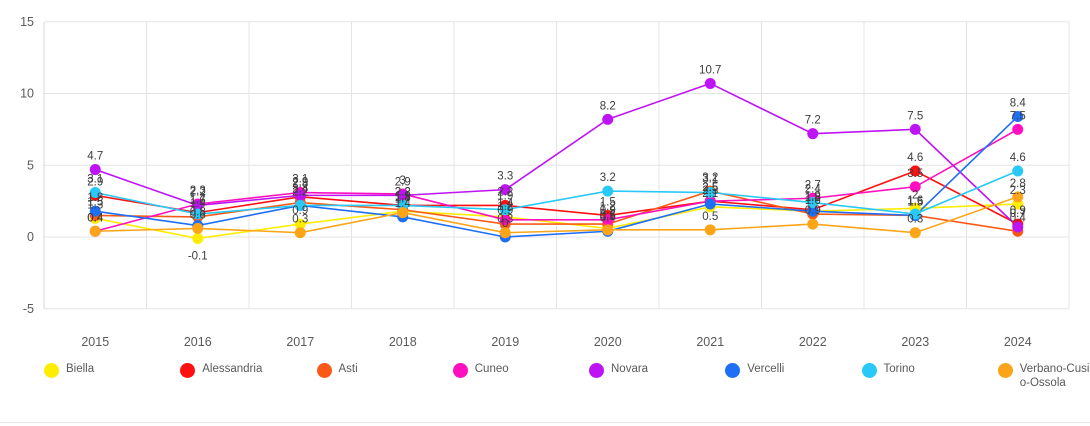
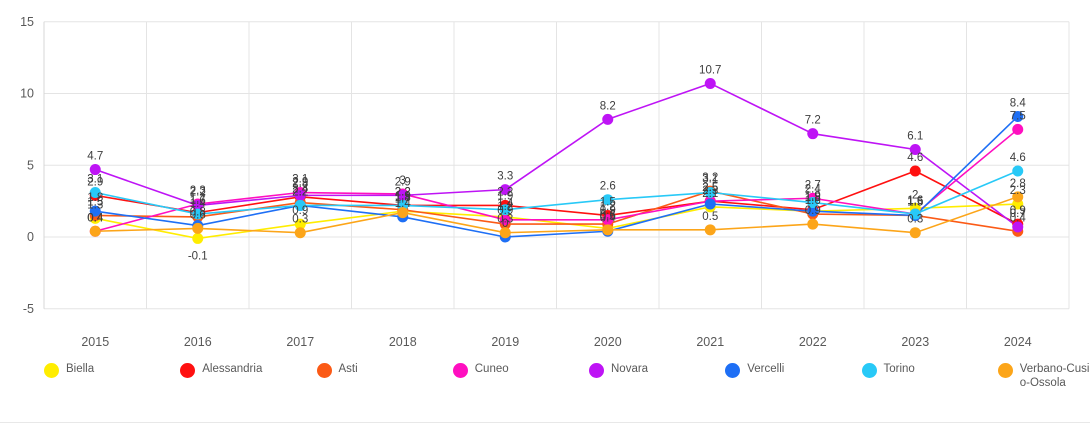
Torino/2020: 3.2 -> 2.6
Cuneo/2023: 3.5 -> 1.6
Novara/2023: 7.5 -> 6.1
